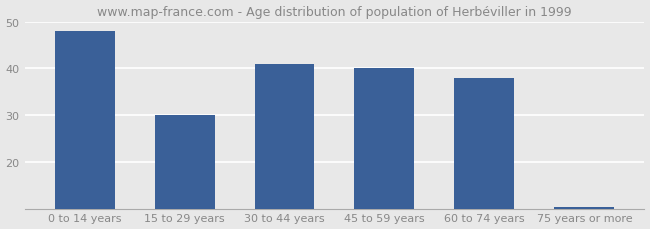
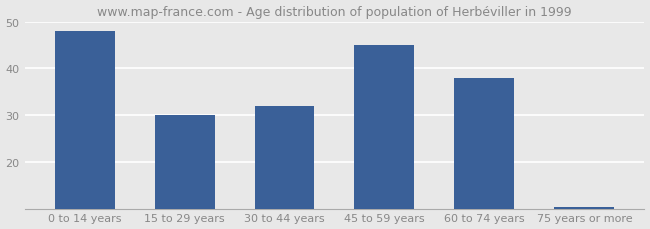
30 to 44 years: 41.0 -> 32.0
45 to 59 years: 40.0 -> 45.0
